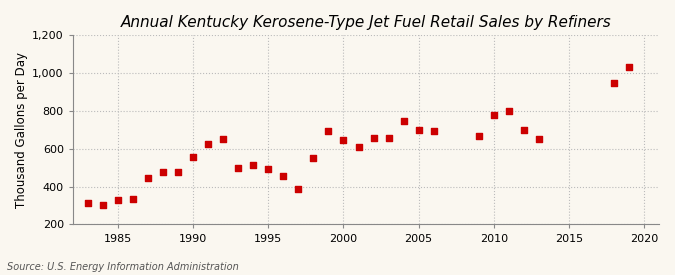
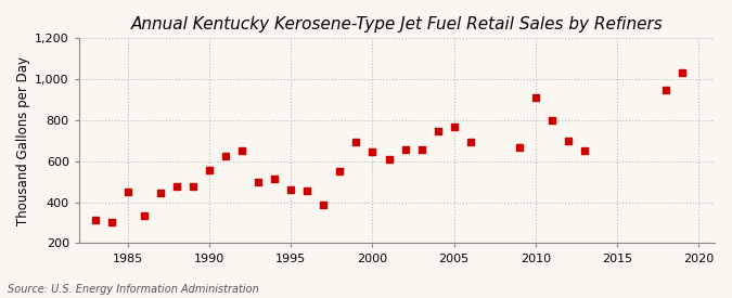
1985: 330 -> 450
1995: 500 -> 460
2005: 700 -> 770
2010: 780 -> 910
